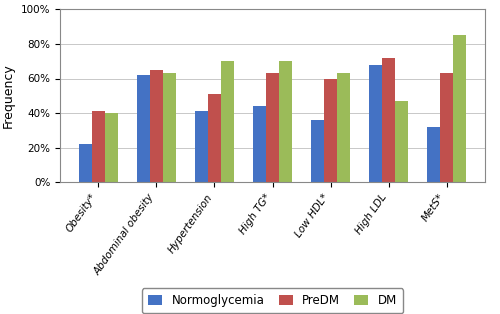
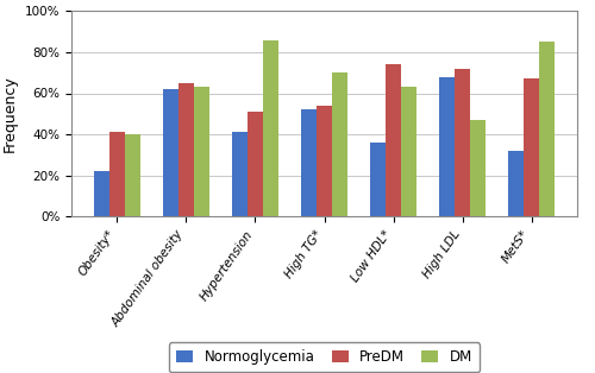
DM/Hypertension: 70% -> 86%
Normoglycemia/High TG*: 44% -> 52%
PreDM/High TG*: 63% -> 54%
PreDM/Low HDL*: 60% -> 74%
PreDM/MetS*: 63% -> 67%
